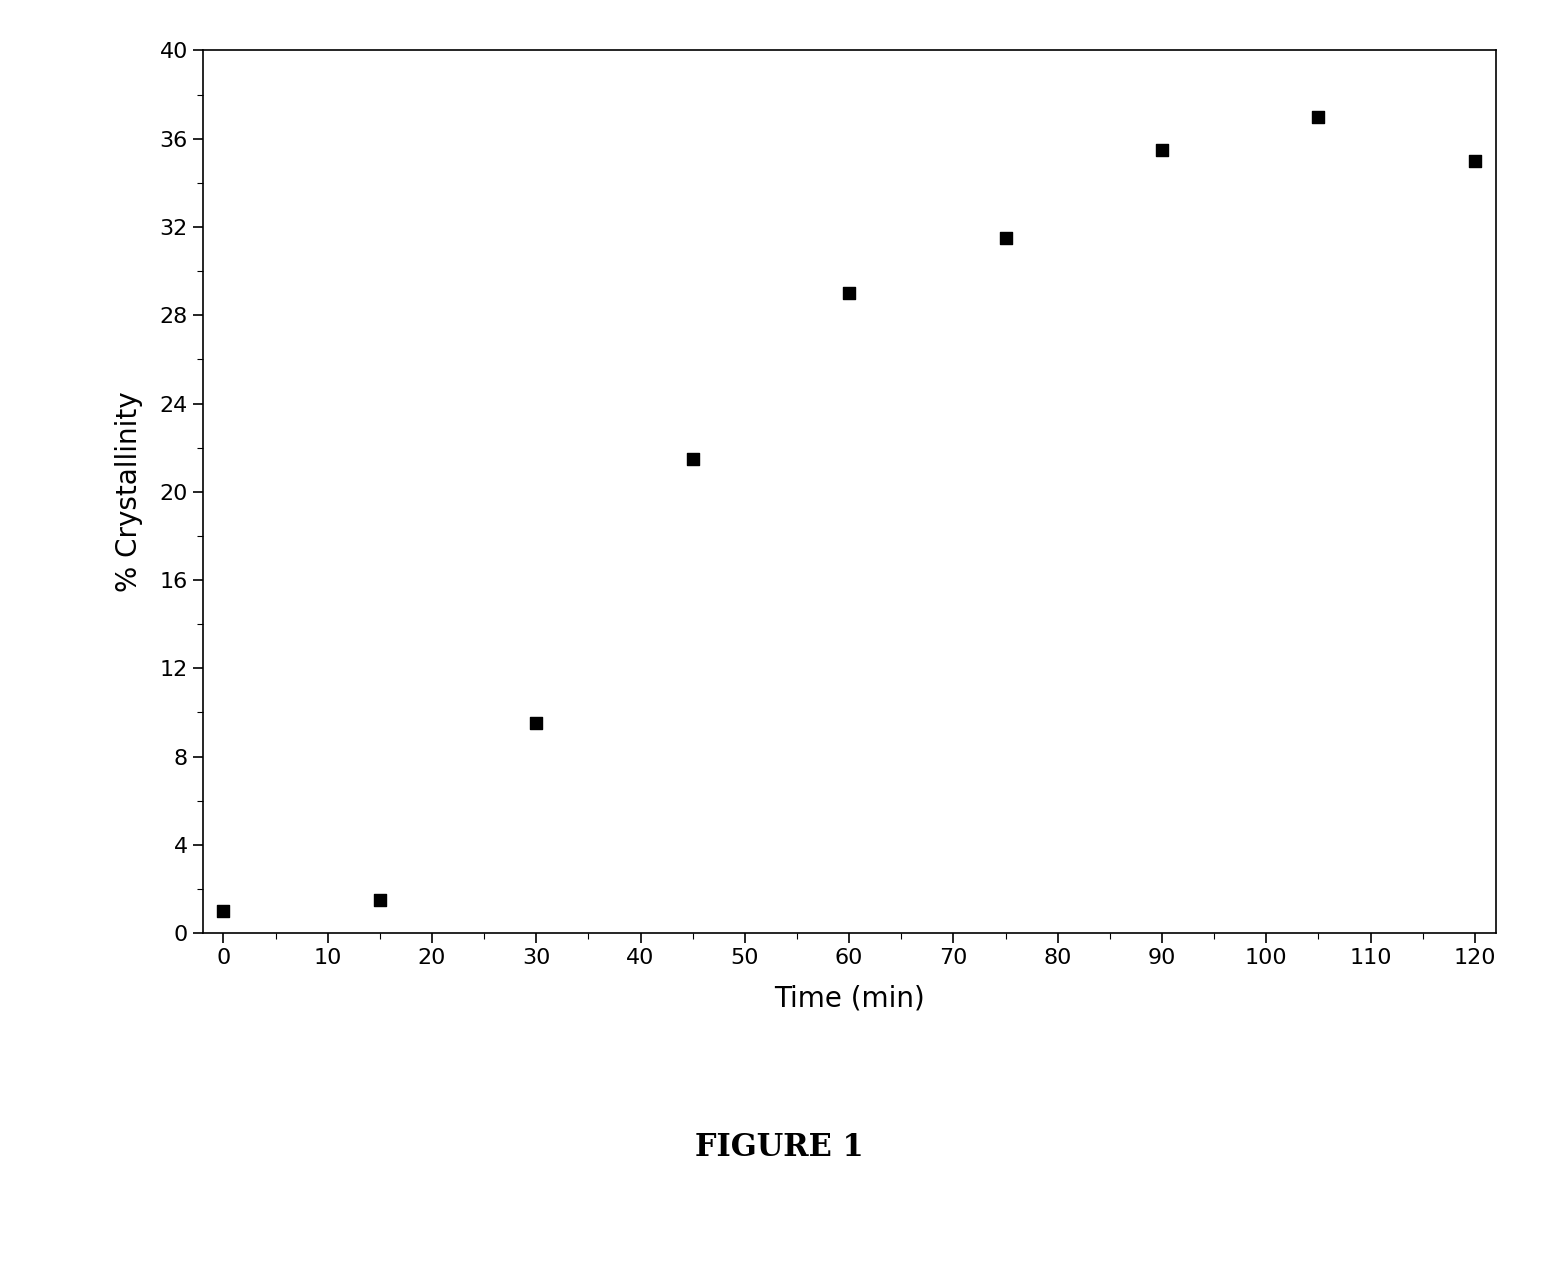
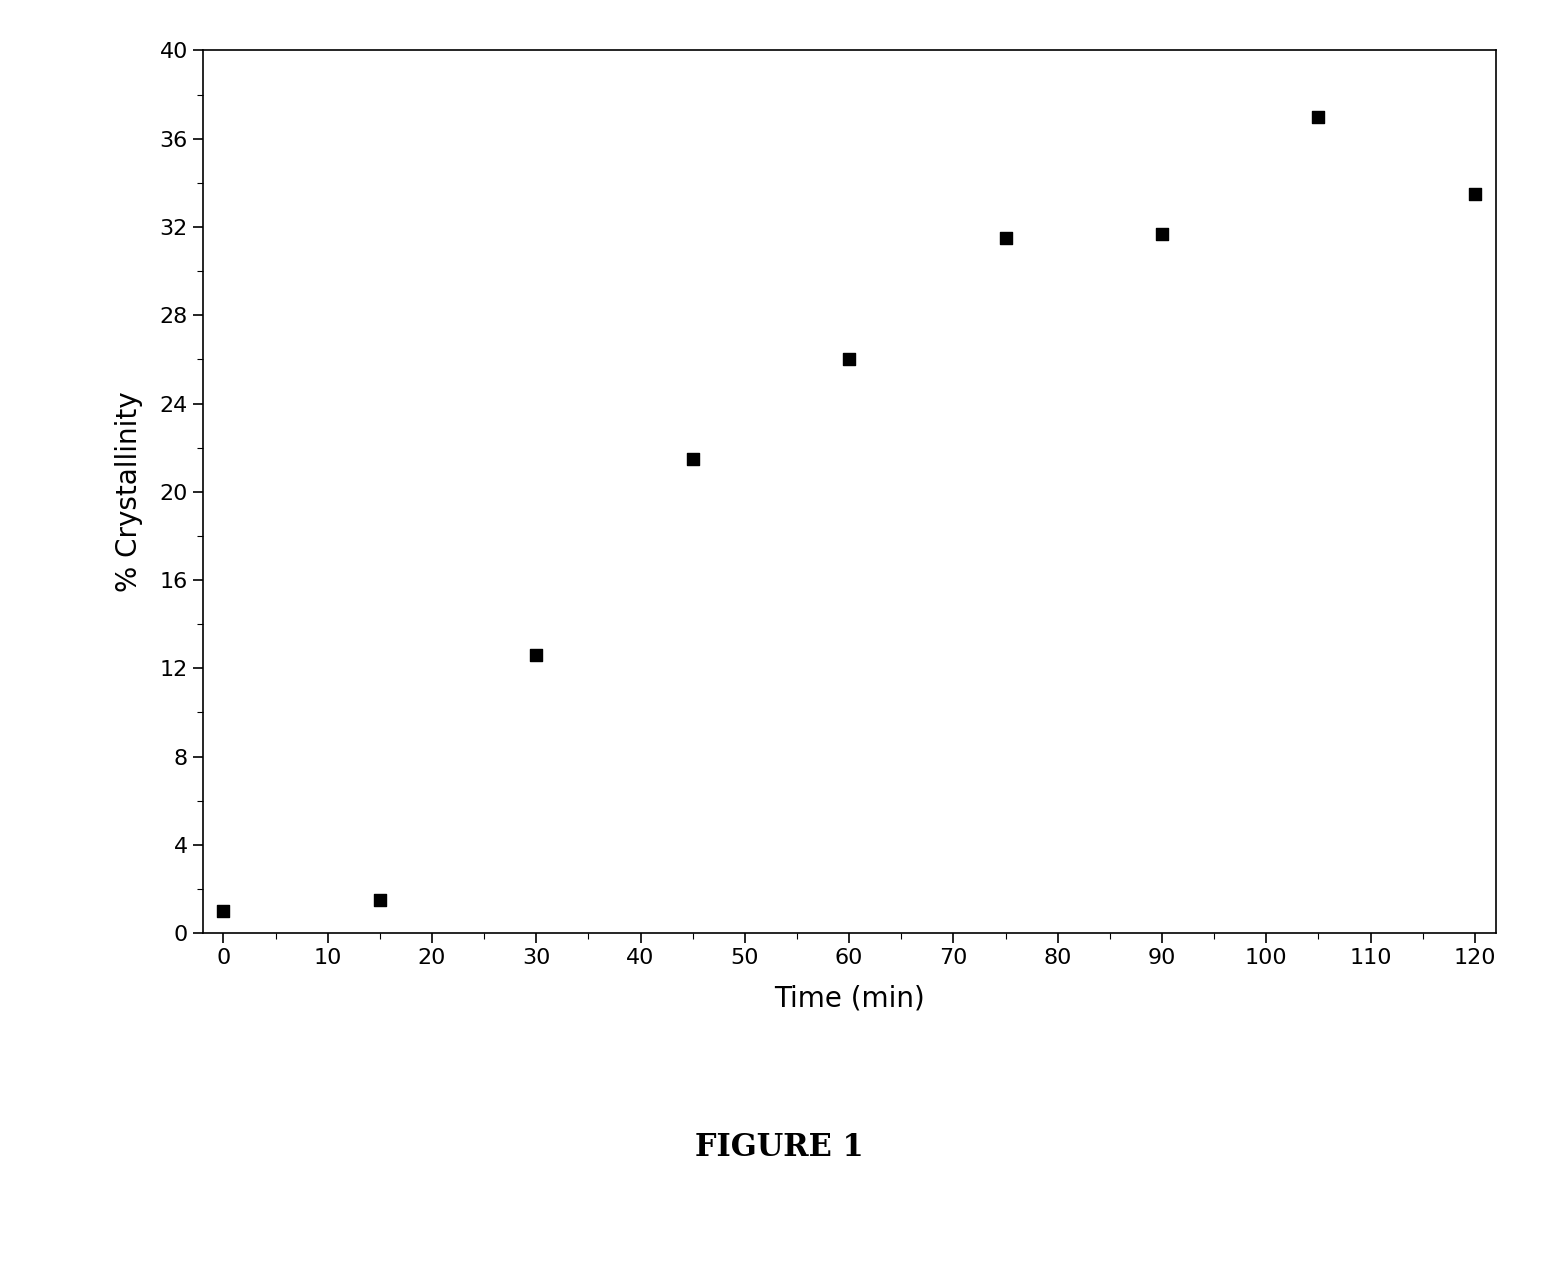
30: 9.5 -> 12.6
60: 29.0 -> 26.0
90: 35.5 -> 31.7
120: 35.0 -> 33.5
